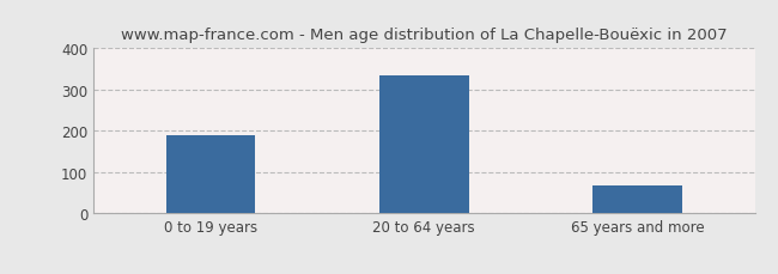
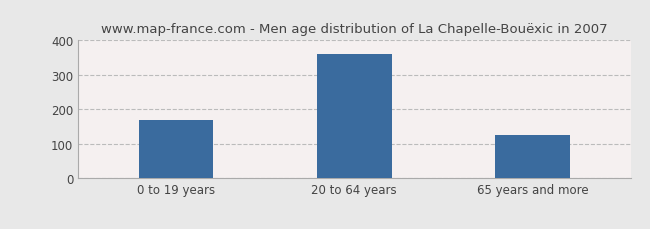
0 to 19 years: 190 -> 170
20 to 64 years: 334 -> 360
65 years and more: 68 -> 125
